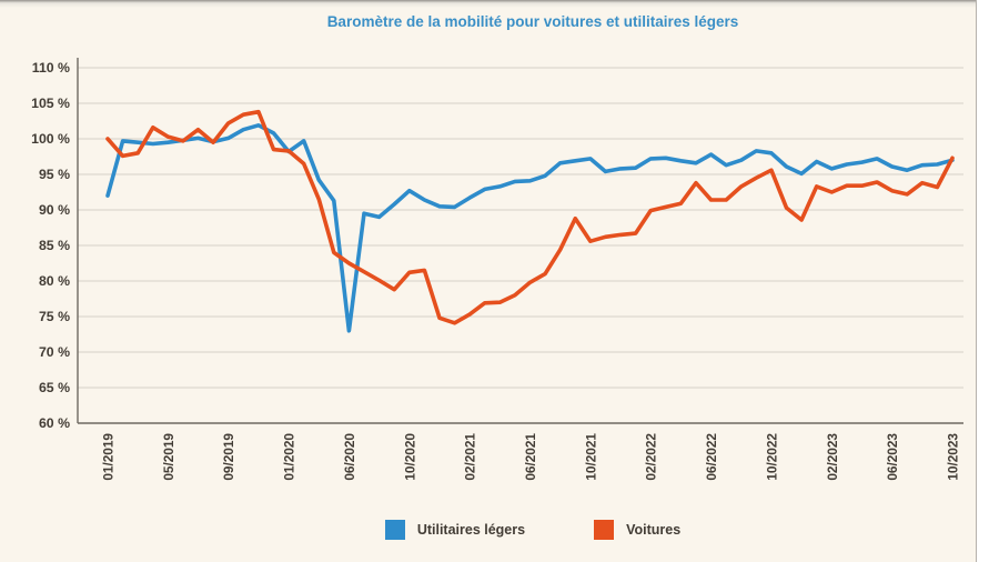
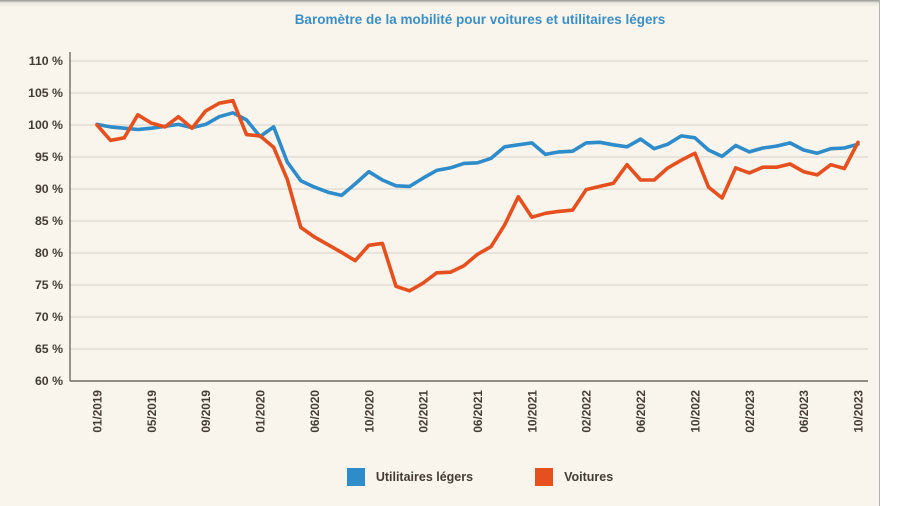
Utilitaires légers/01/2019: 92% -> 100%
Utilitaires légers/06/2020: 73% -> 90%
